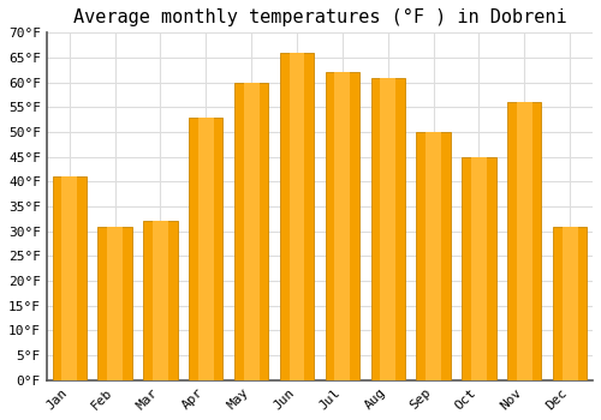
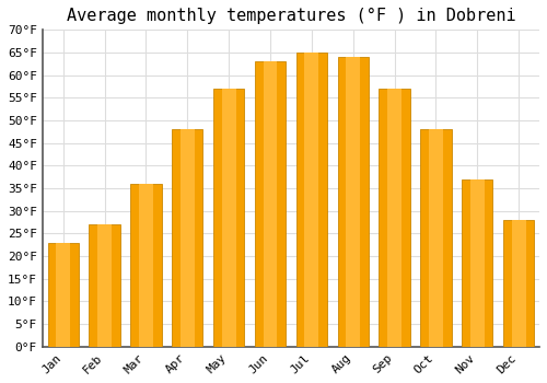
Jan: 41°F -> 23°F
Feb: 31°F -> 27°F
Mar: 32°F -> 36°F
Apr: 53°F -> 48°F
May: 60°F -> 57°F
Jun: 66°F -> 63°F
Jul: 62°F -> 65°F
Aug: 61°F -> 64°F
Sep: 50°F -> 57°F
Oct: 45°F -> 48°F
Nov: 56°F -> 37°F
Dec: 31°F -> 28°F
